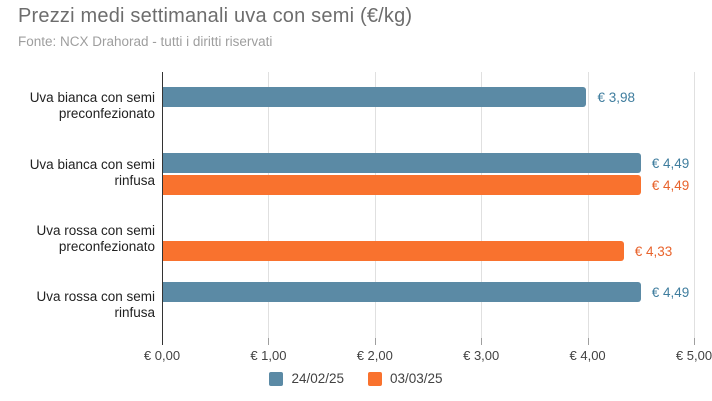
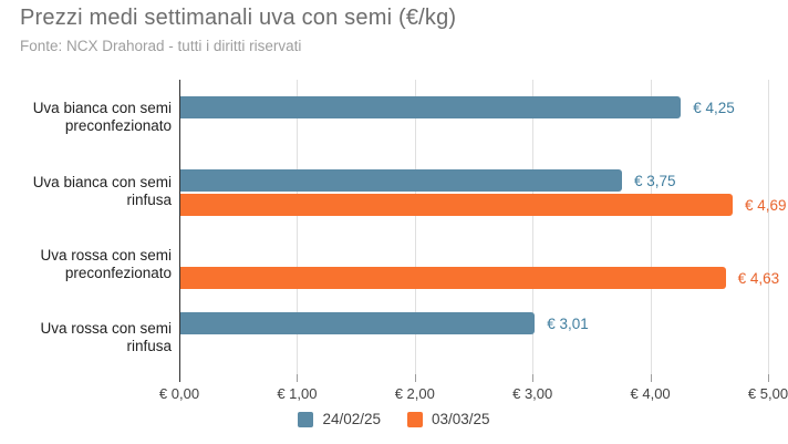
24/02/25/Uva bianca con semi preconfezionato: 3,98 -> 4,25
24/02/25/Uva bianca con semi rinfusa: 4,49 -> 3,75
03/03/25/Uva bianca con semi rinfusa: 4,49 -> 4,69
03/03/25/Uva rossa con semi preconfezionato: 4,33 -> 4,63
24/02/25/Uva rossa con semi rinfusa: 4,49 -> 3,01
